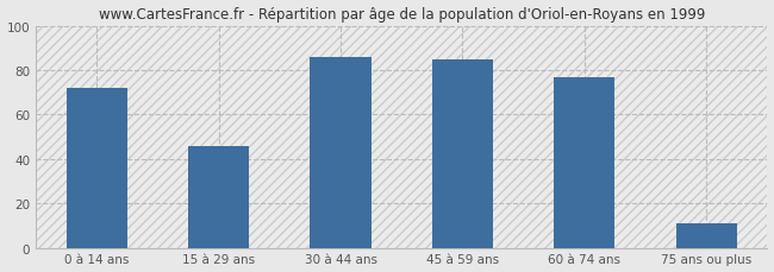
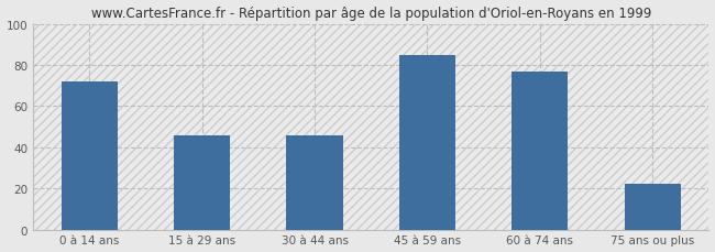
30 à 44 ans: 86 -> 46
75 ans ou plus: 11 -> 22
